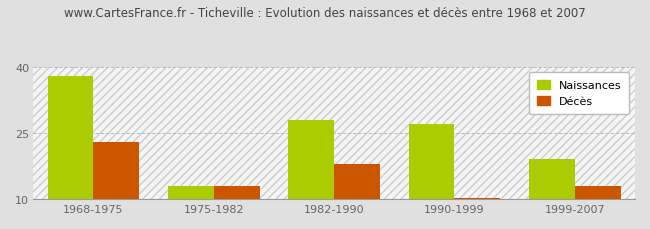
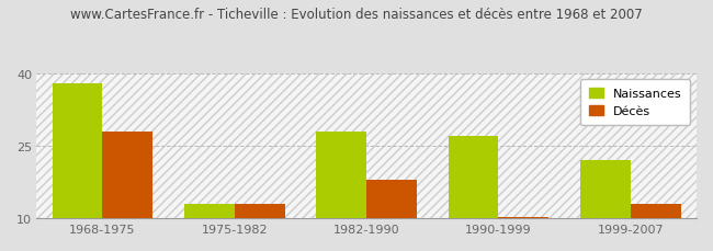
Décès/1968-1975: 23.0 -> 28.0
Naissances/1999-2007: 19 -> 22
